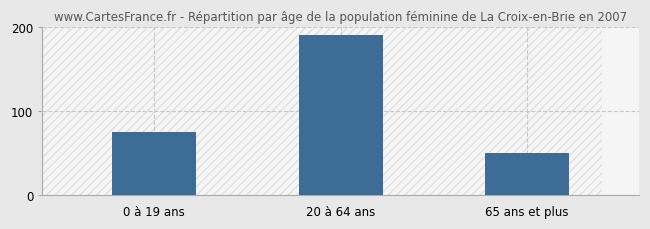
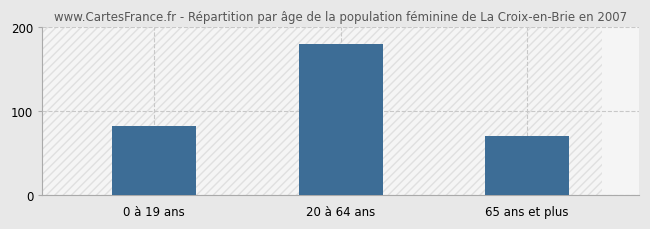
0 à 19 ans: 75 -> 82
20 à 64 ans: 190 -> 180
65 ans et plus: 50 -> 70
